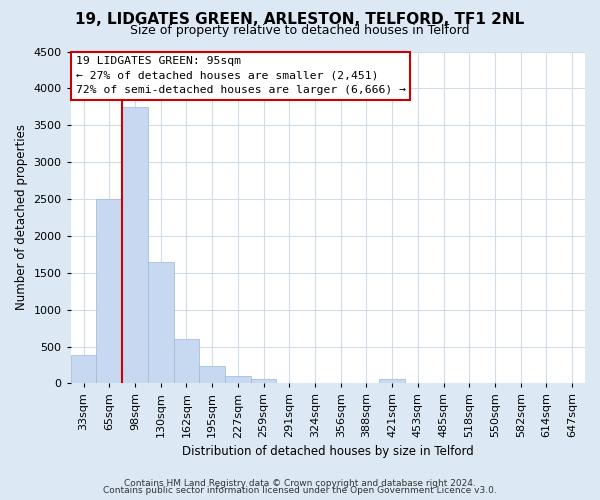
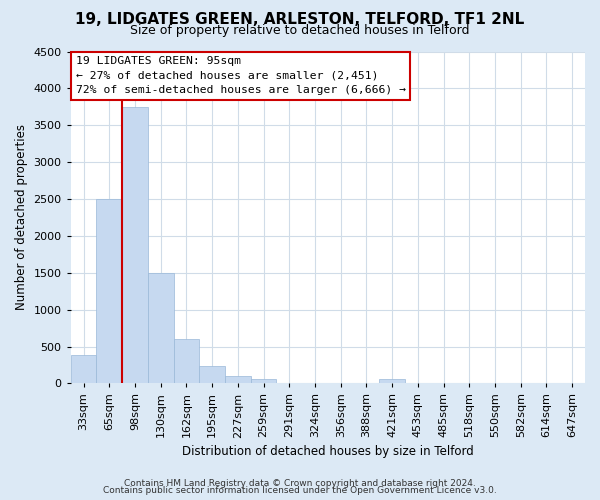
130sqm: 1640 -> 1500
